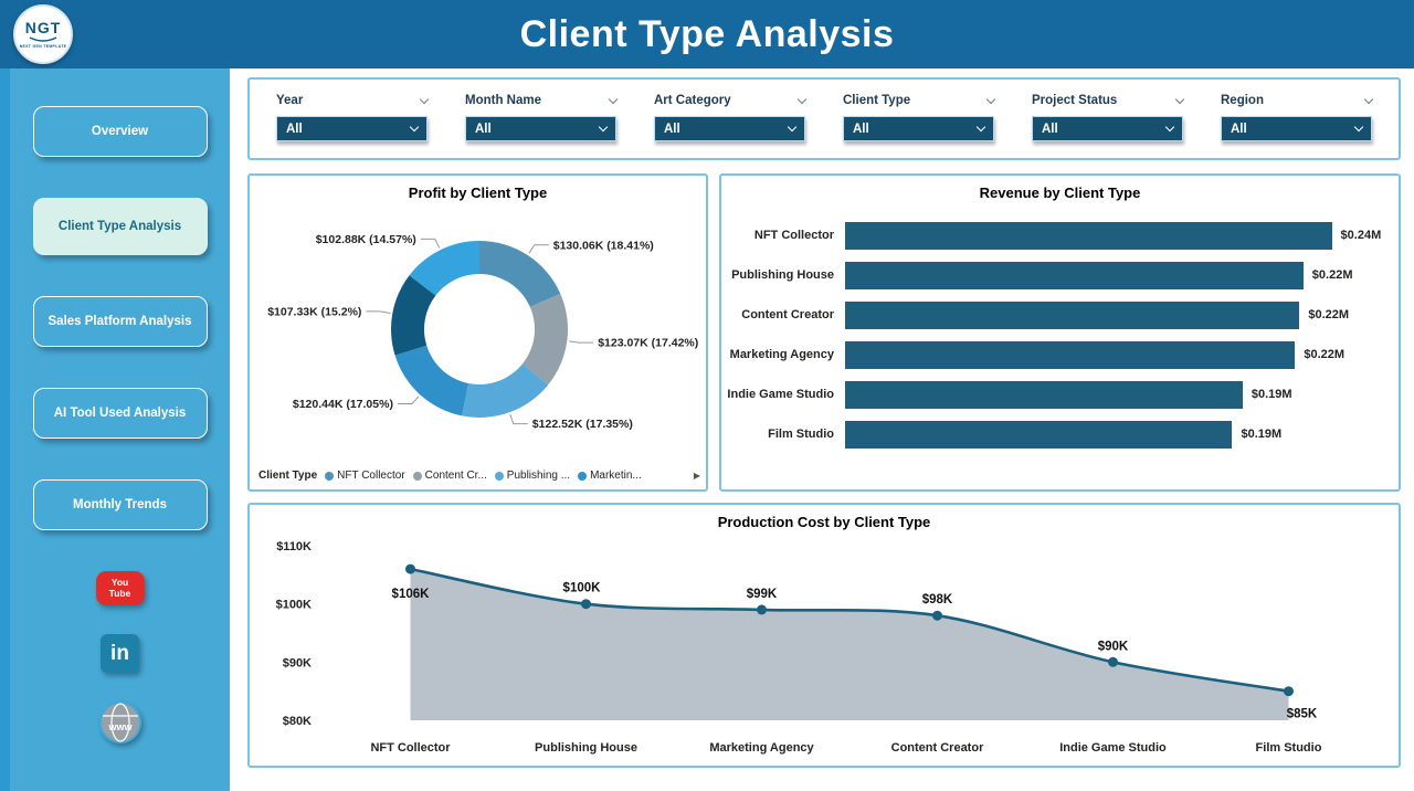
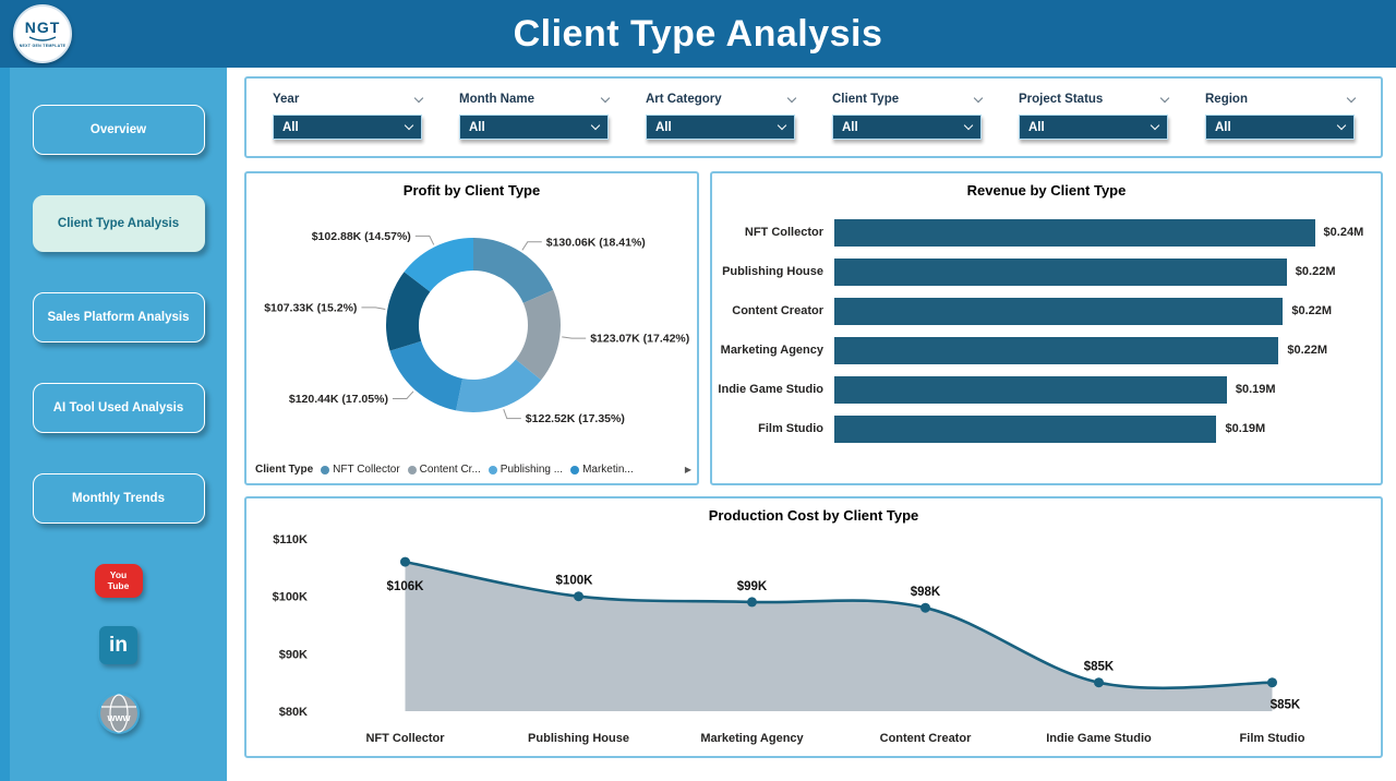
Production Cost by Client Type/Indie Game Studio: $90K -> $85K
